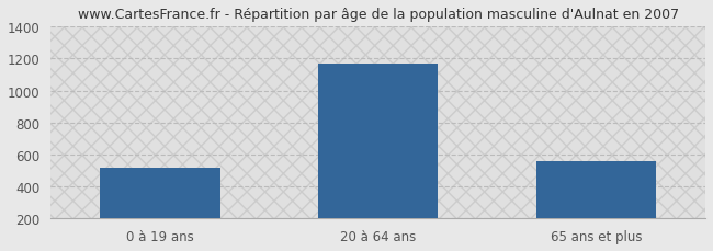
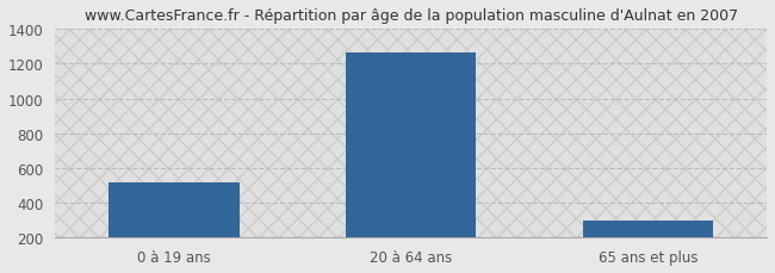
20 à 64 ans: 1170 -> 1260
65 ans et plus: 560 -> 300
